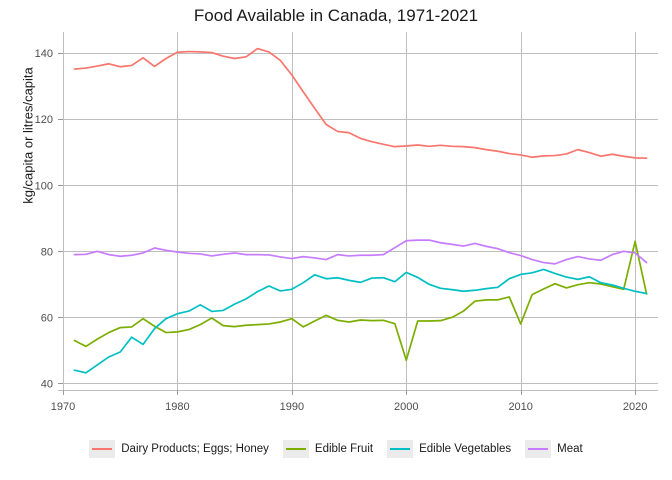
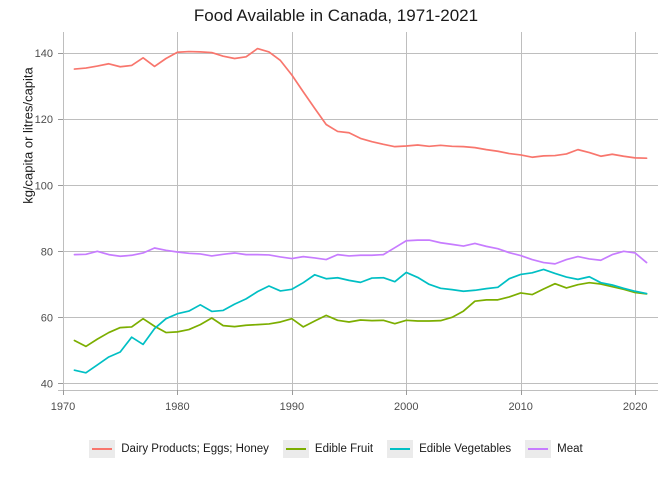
Edible Fruit/2000: 47 -> 59
Edible Fruit/2010: 58 -> 67
Edible Fruit/2020: 83 -> 68
